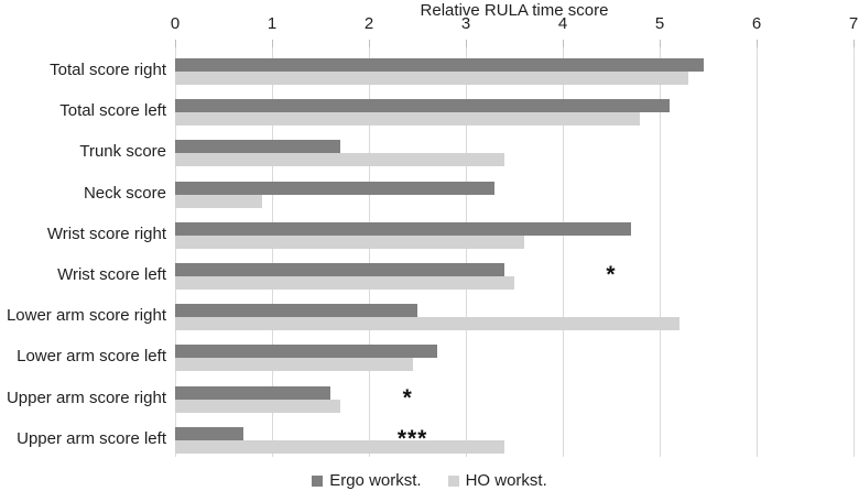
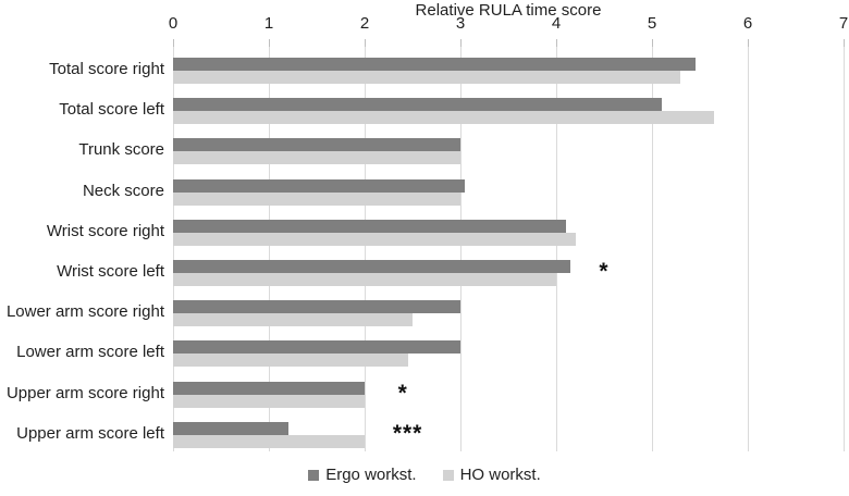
HO workst./Total score left: 4.8 -> 5.7
Ergo workst./Trunk score: 1.7 -> 3.0
HO workst./Trunk score: 3.4 -> 3.0
Ergo workst./Neck score: 3.3 -> 3.0
HO workst./Neck score: 0.9 -> 3.0
Ergo workst./Wrist score right: 4.7 -> 4.1
HO workst./Wrist score right: 3.6 -> 4.2
Ergo workst./Wrist score left: 3.4 -> 4.2
HO workst./Wrist score left: 3.5 -> 4.0
Ergo workst./Lower arm score right: 2.5 -> 3.0
HO workst./Lower arm score right: 5.2 -> 2.5
Ergo workst./Lower arm score left: 2.7 -> 3.0
Ergo workst./Upper arm score right: 1.6 -> 2.0
HO workst./Upper arm score right: 1.7 -> 2.0
Ergo workst./Upper arm score left: 0.7 -> 1.2
HO workst./Upper arm score left: 3.4 -> 2.0
